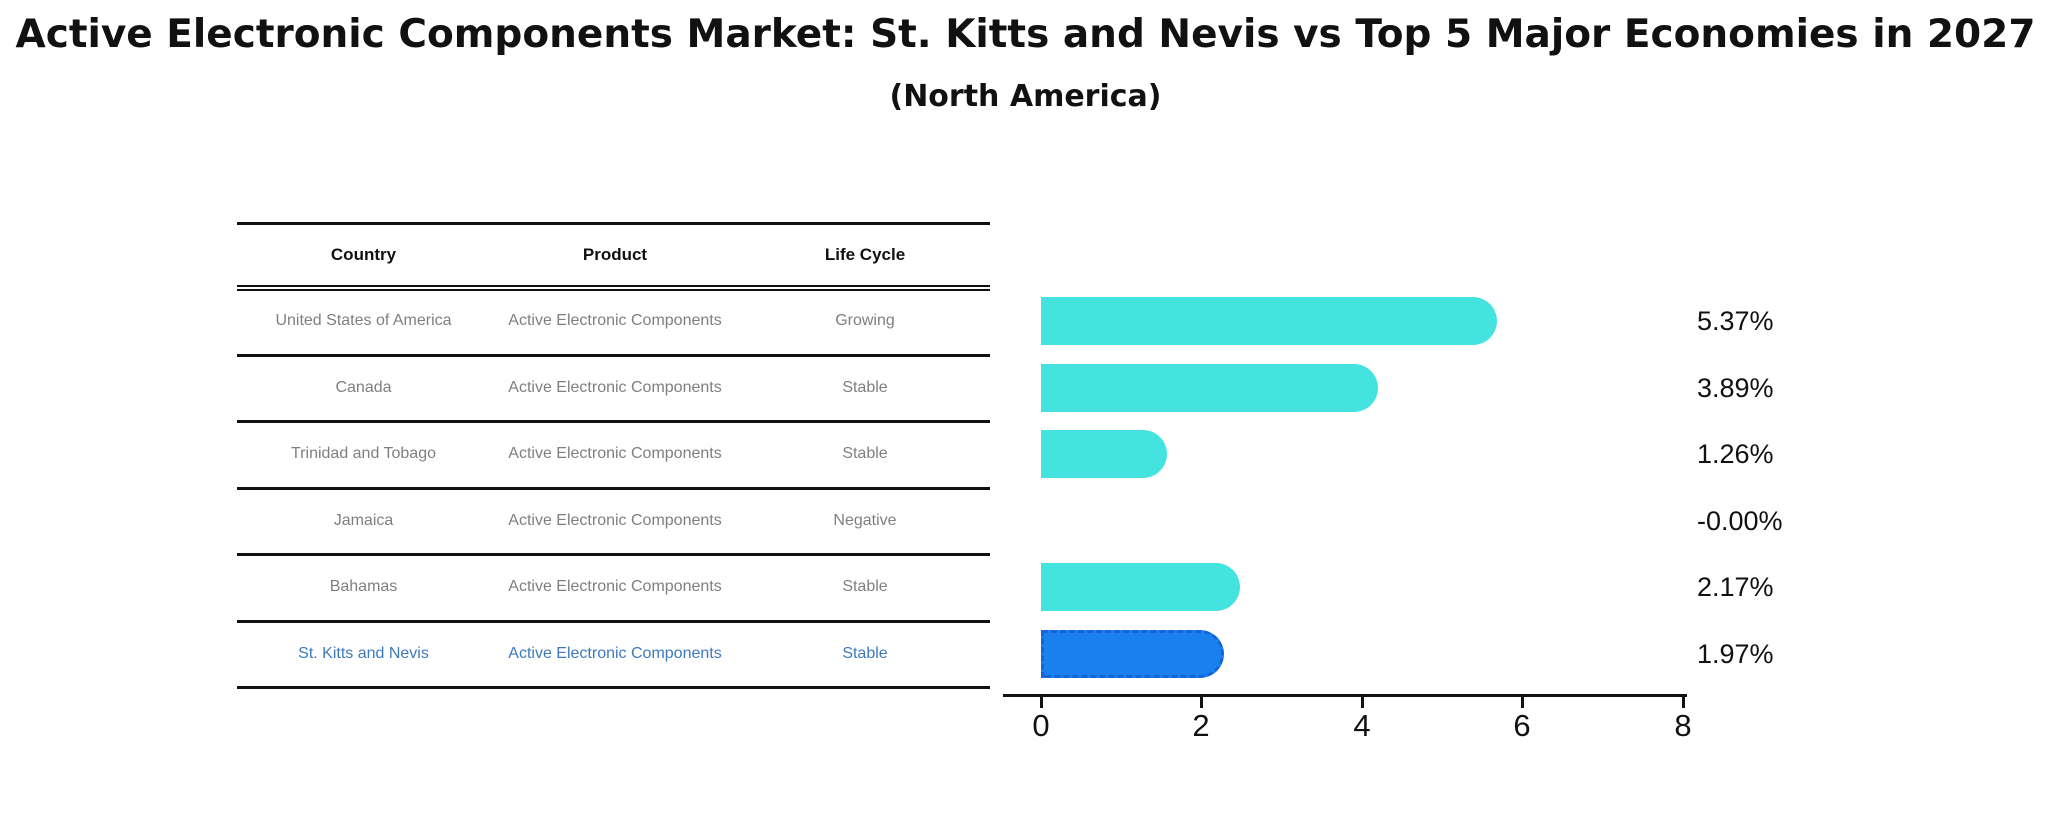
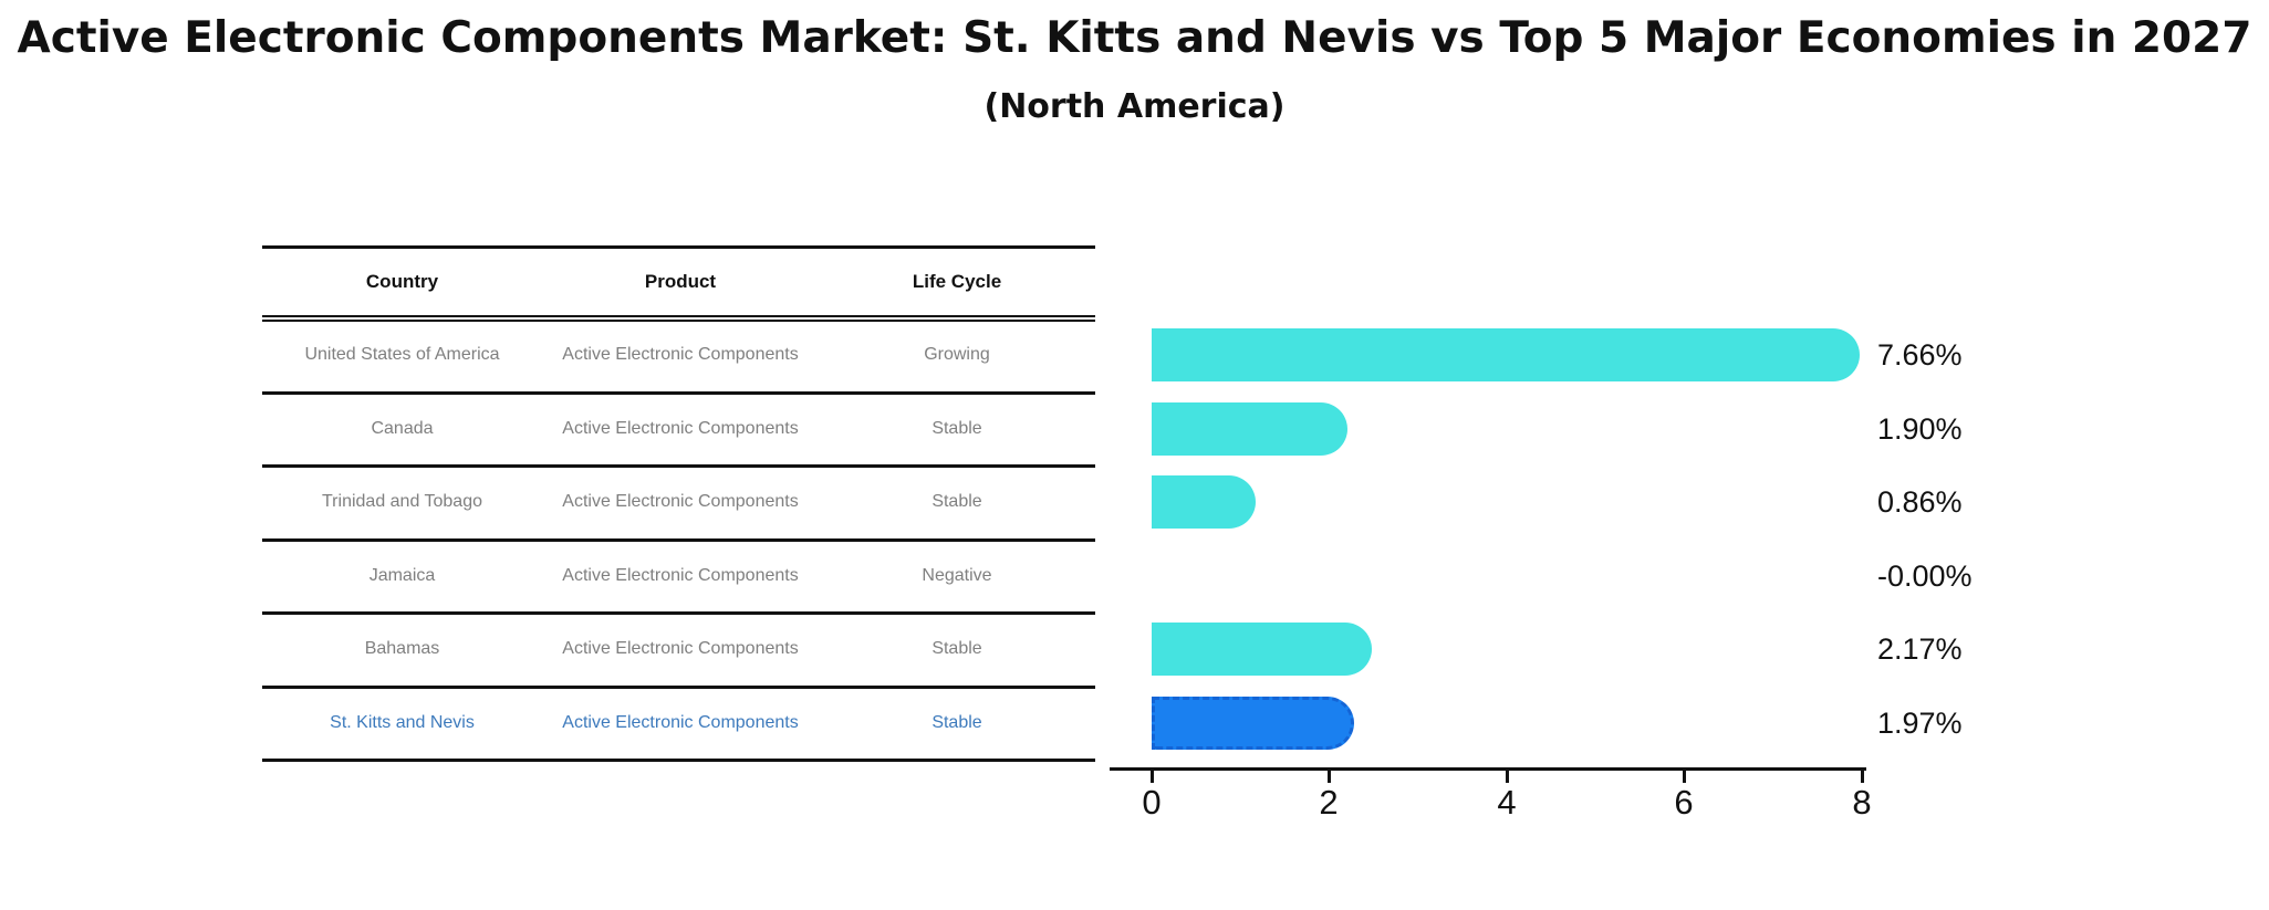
United States of America: 5.37% -> 7.66%
Canada: 3.89% -> 1.90%
Trinidad and Tobago: 1.26% -> 0.86%
